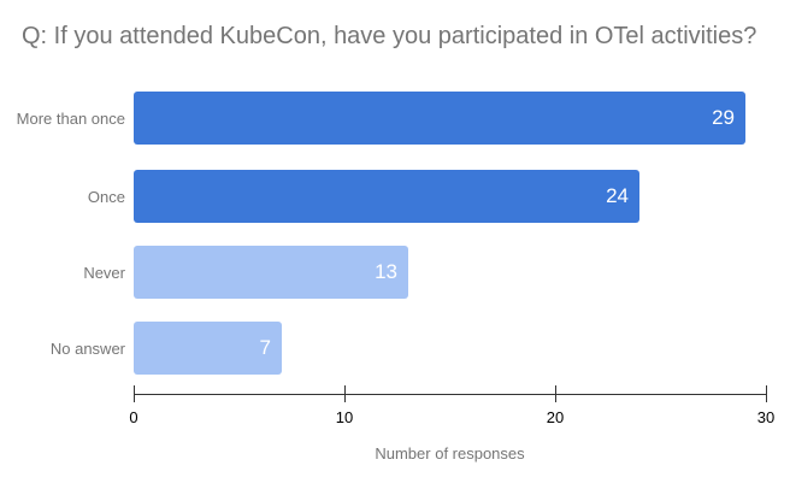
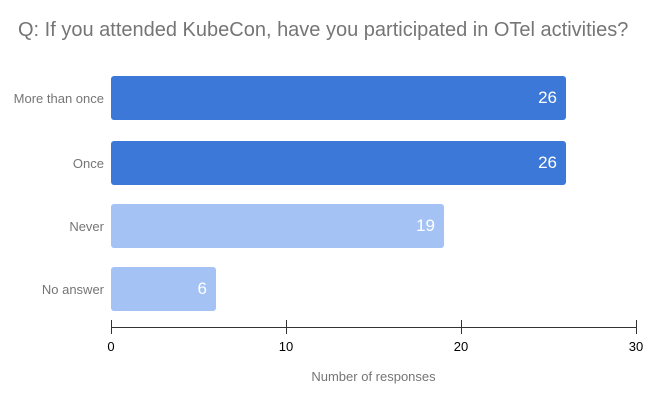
More than once: 29 -> 26
Once: 24 -> 26
Never: 13 -> 19
No answer: 7 -> 6
